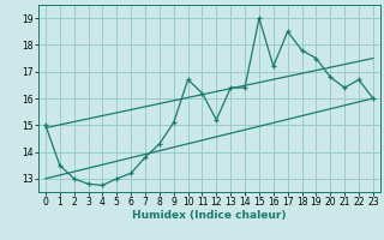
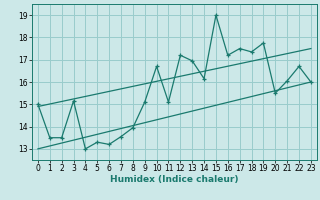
2: 13.00 -> 13.50
3: 12.80 -> 15.15
4: 12.75 -> 13.00
5: 13.00 -> 13.30
7: 13.80 -> 13.55
8: 14.30 -> 13.95
11: 16.20 -> 15.10
12: 15.20 -> 17.20
13: 16.40 -> 16.95
14: 16.40 -> 16.15
17: 18.50 -> 17.50
18: 17.80 -> 17.35
19: 17.50 -> 17.75
20: 16.80 -> 15.50
21: 16.40 -> 16.05
